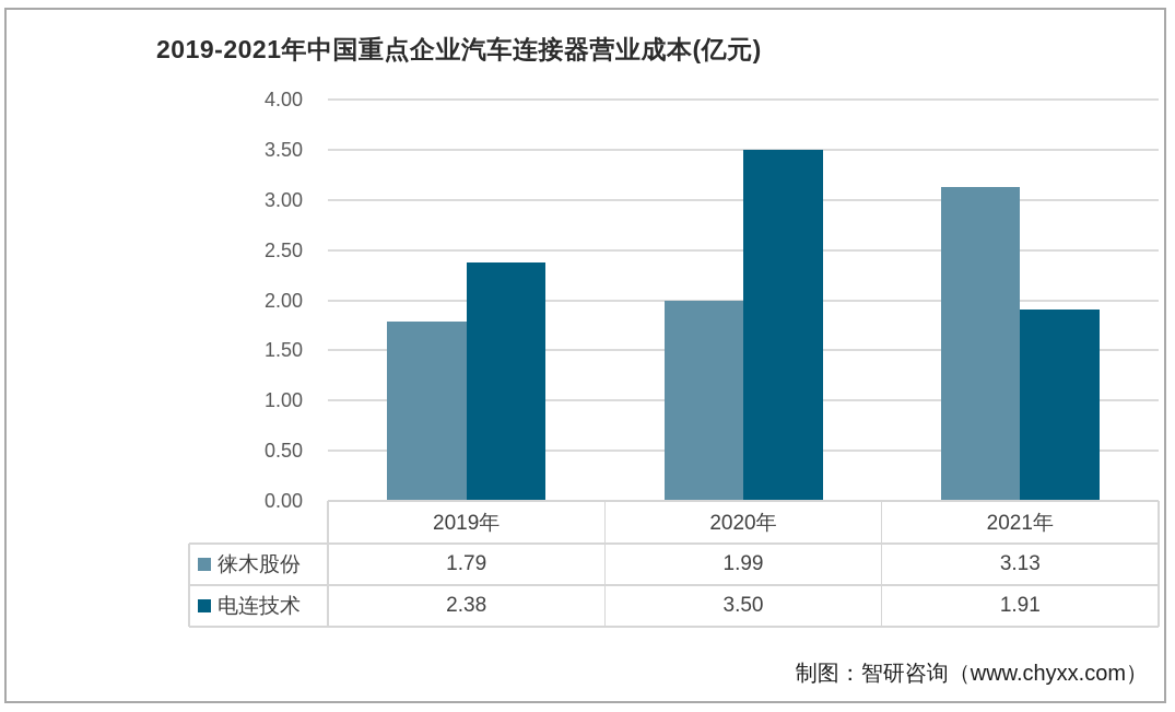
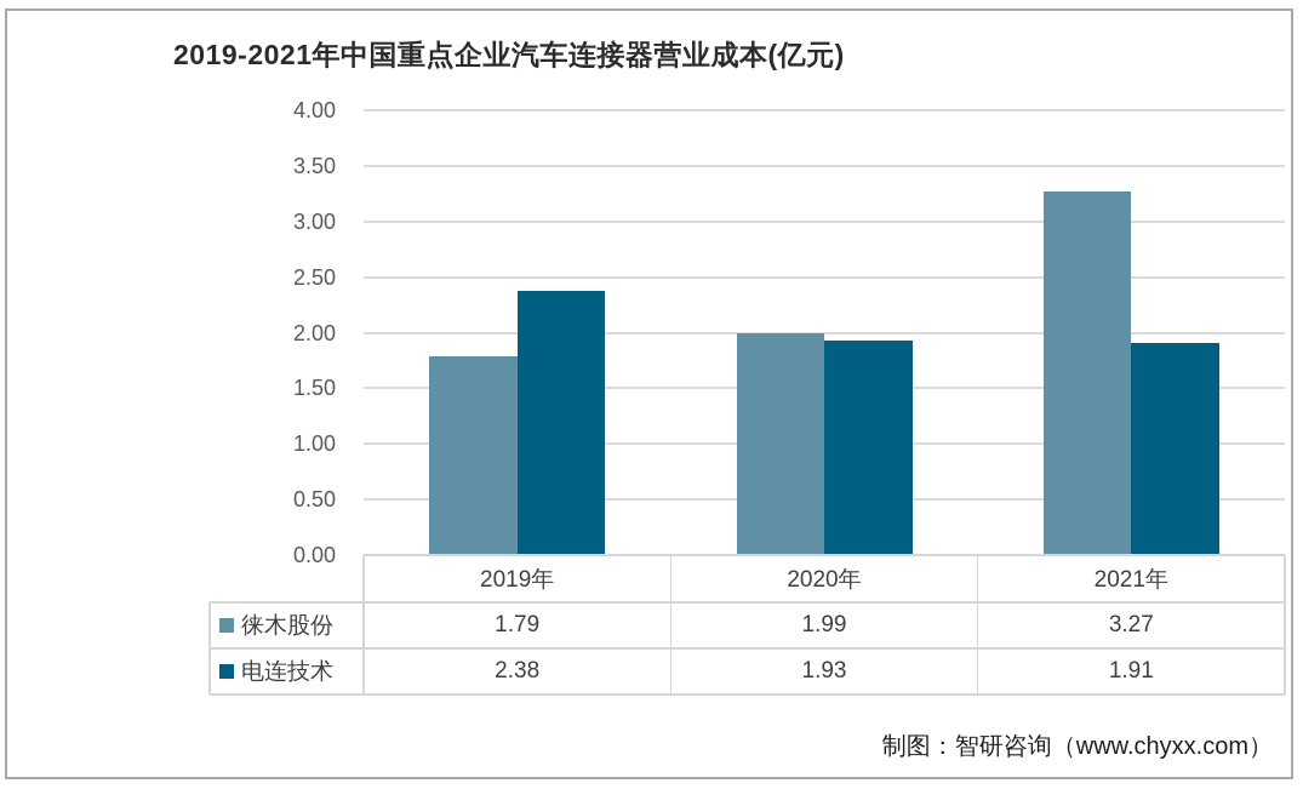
电连技术/2020年: 3.50 -> 1.93
徕木股份/2021年: 3.13 -> 3.27
